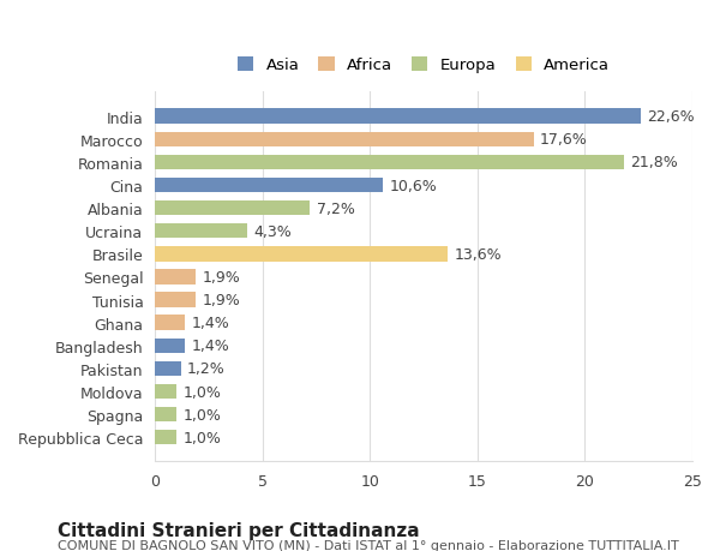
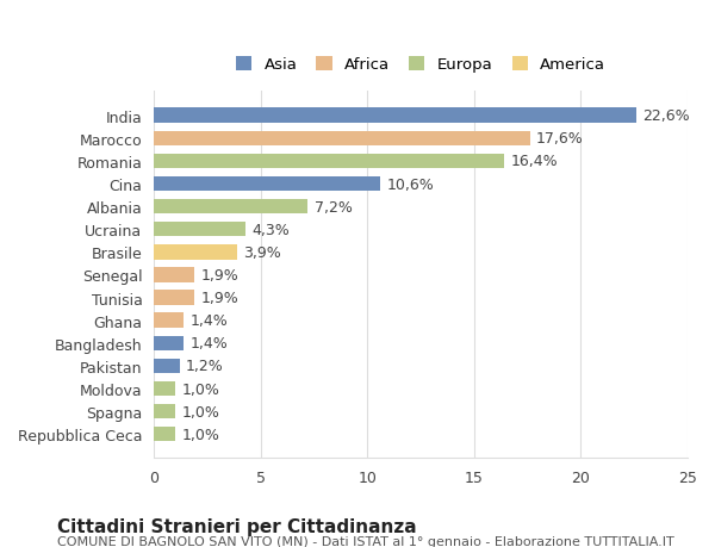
Romania: 21,8% -> 16,4%
Brasile: 13,6% -> 3,9%
